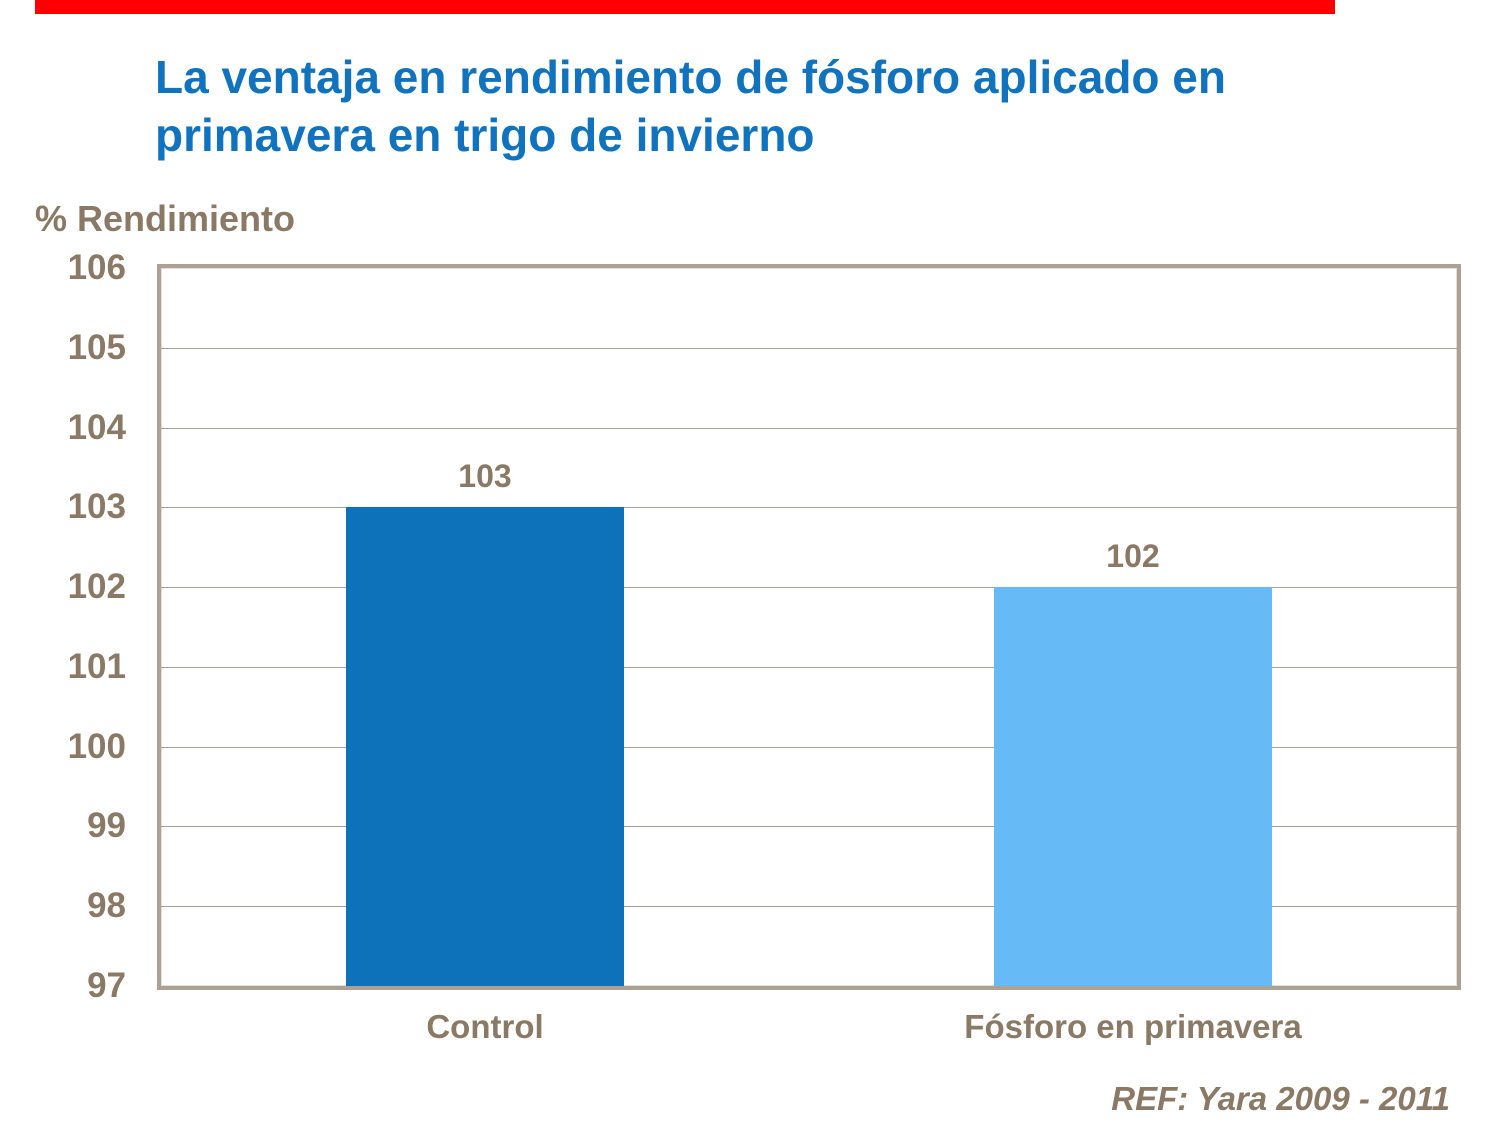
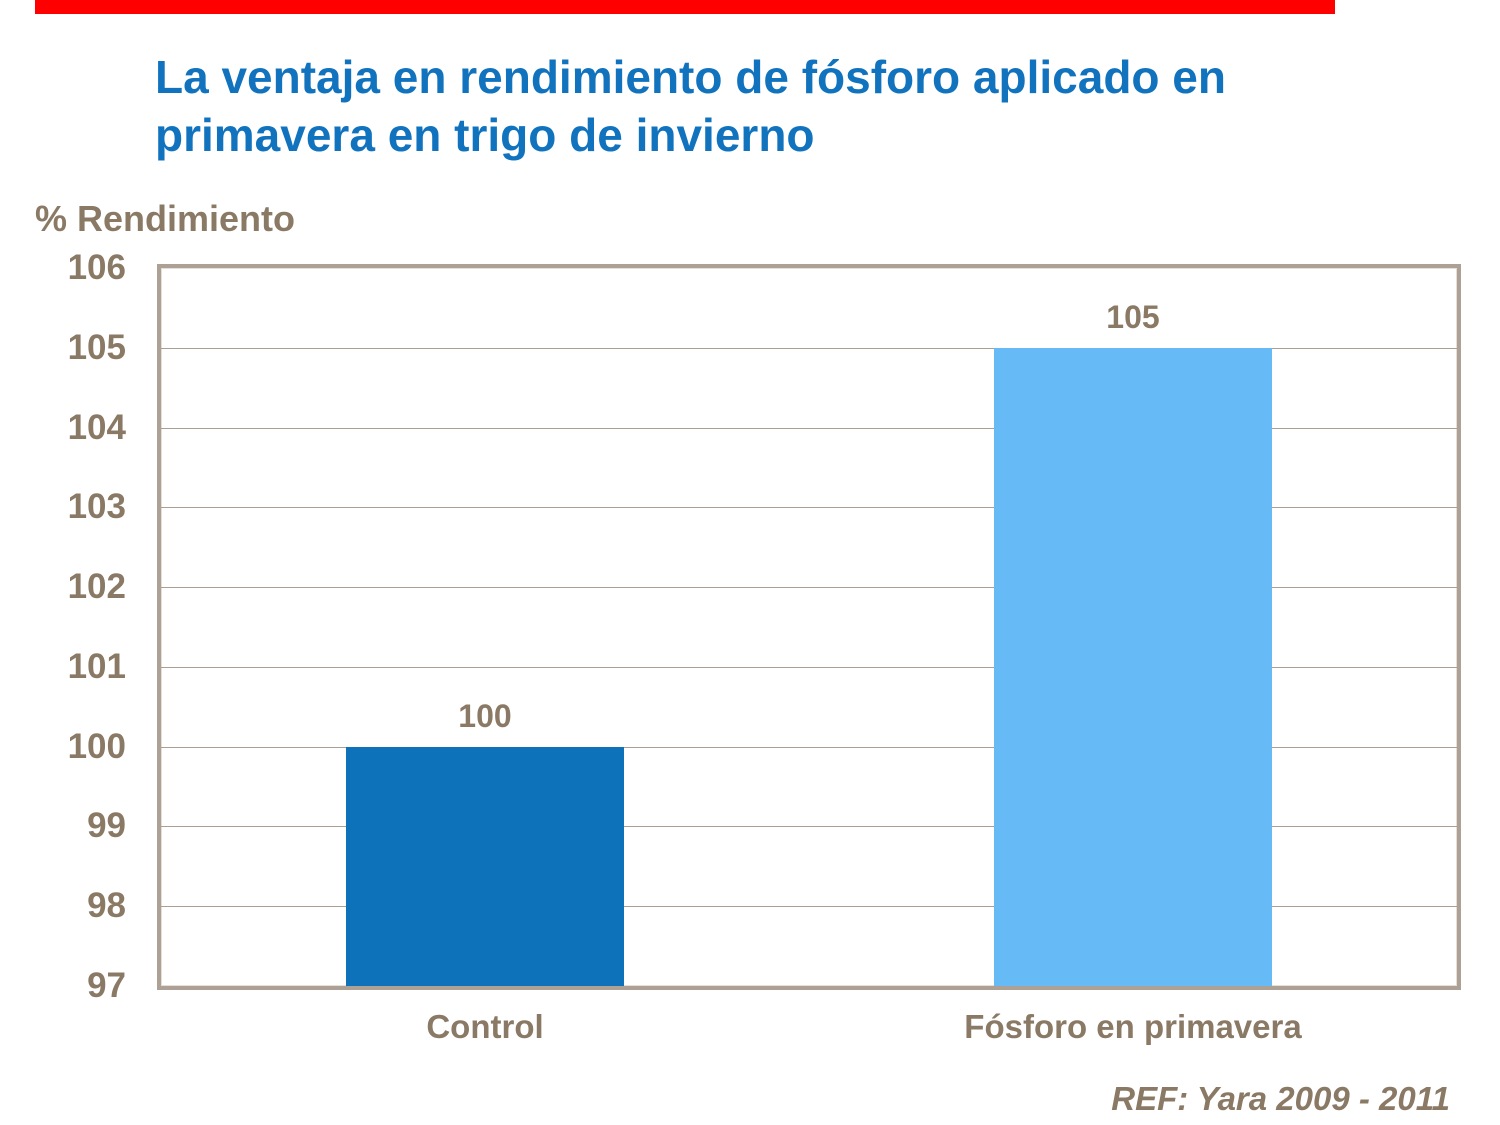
Control: 103 -> 100
Fósforo en primavera: 102 -> 105
